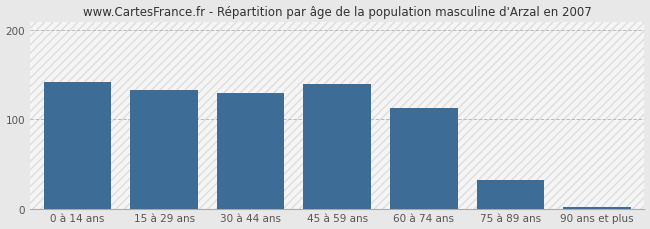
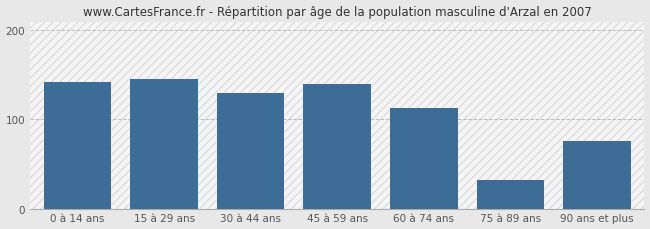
15 à 29 ans: 133 -> 146
90 ans et plus: 2 -> 76
